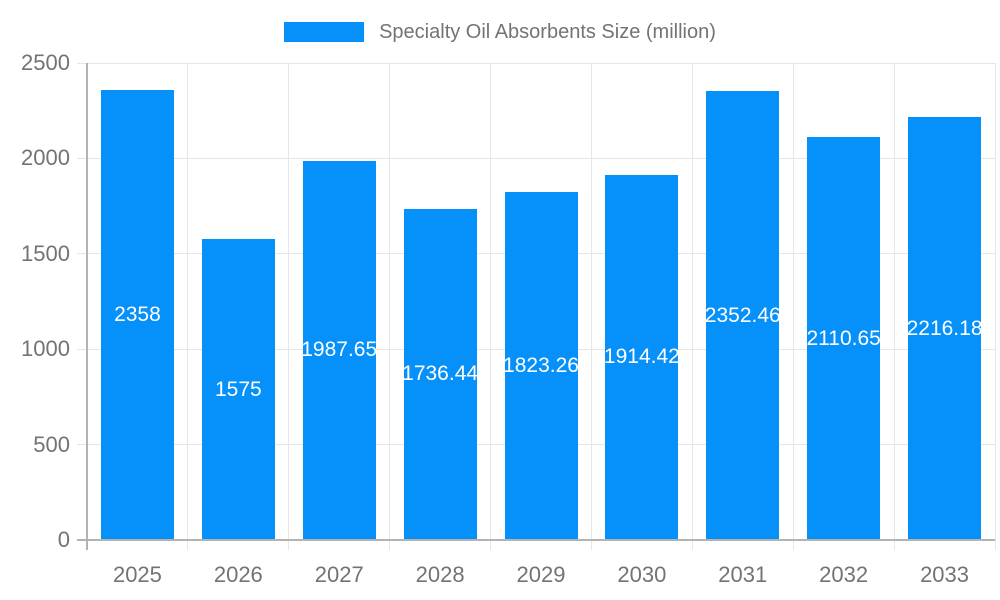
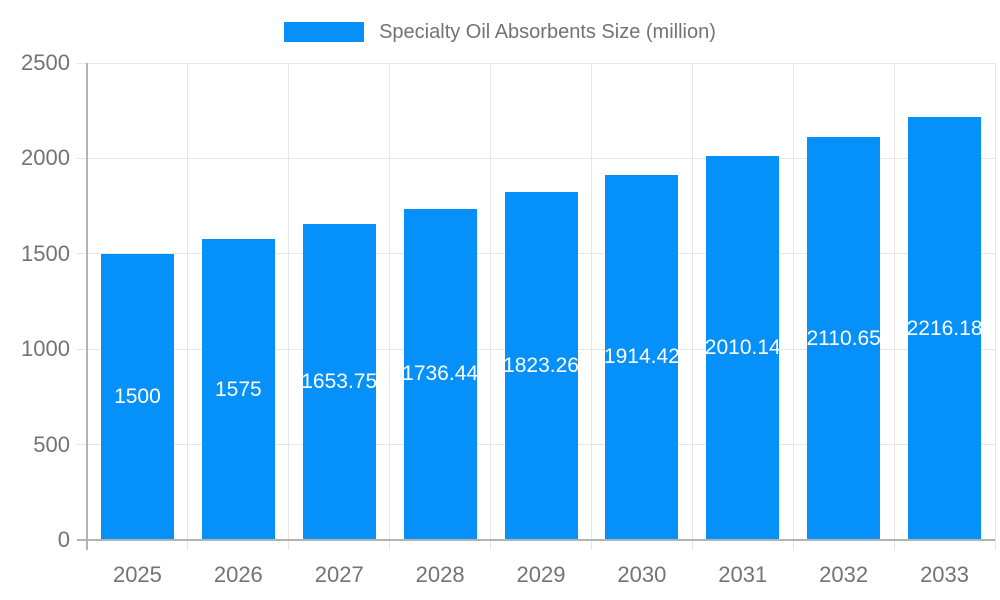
2025: 2358 -> 1500
2027: 1987.65 -> 1653.75
2031: 2352.46 -> 2010.14
